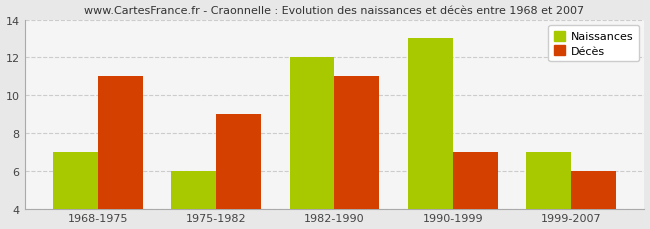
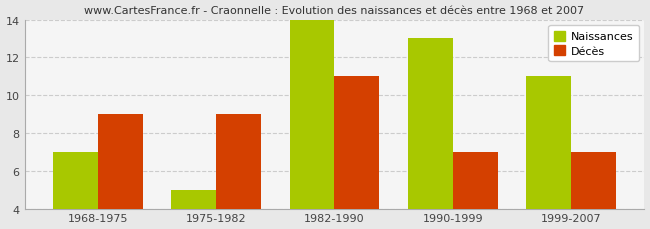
Décès/1968-1975: 11 -> 9
Naissances/1975-1982: 6 -> 5
Naissances/1982-1990: 12 -> 14
Naissances/1999-2007: 7 -> 11
Décès/1999-2007: 6 -> 7
